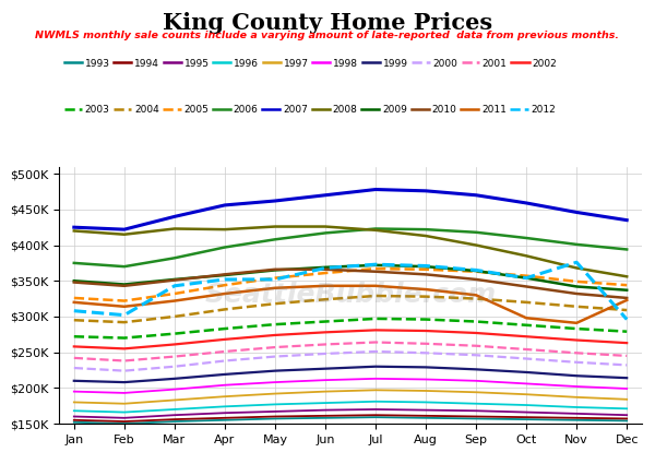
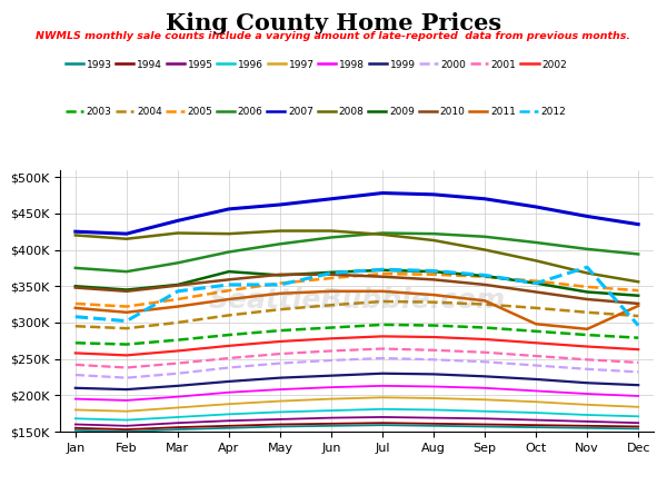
2009/Apr: $358K -> $370K
